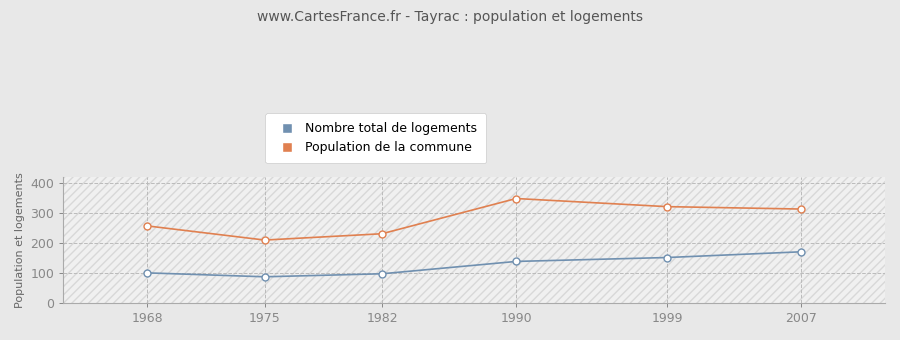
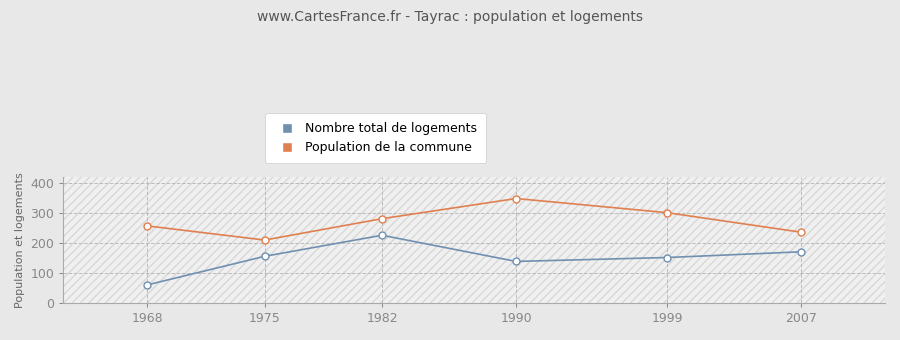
Nombre total de logements/1968: 100 -> 60
Nombre total de logements/1975: 87 -> 155
Nombre total de logements/1982: 97 -> 225
Population de la commune/1982: 230 -> 280
Population de la commune/1999: 320 -> 300
Population de la commune/2007: 312 -> 235
